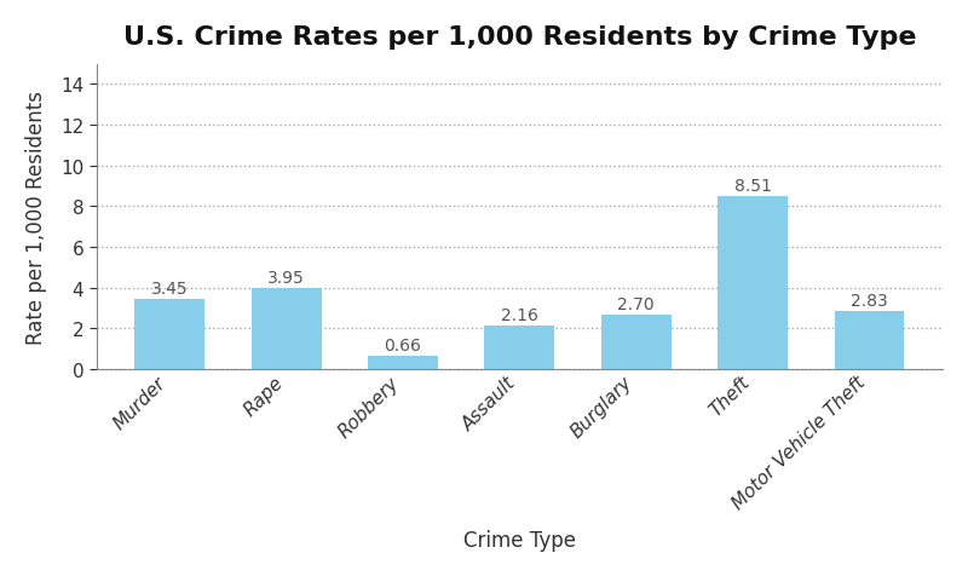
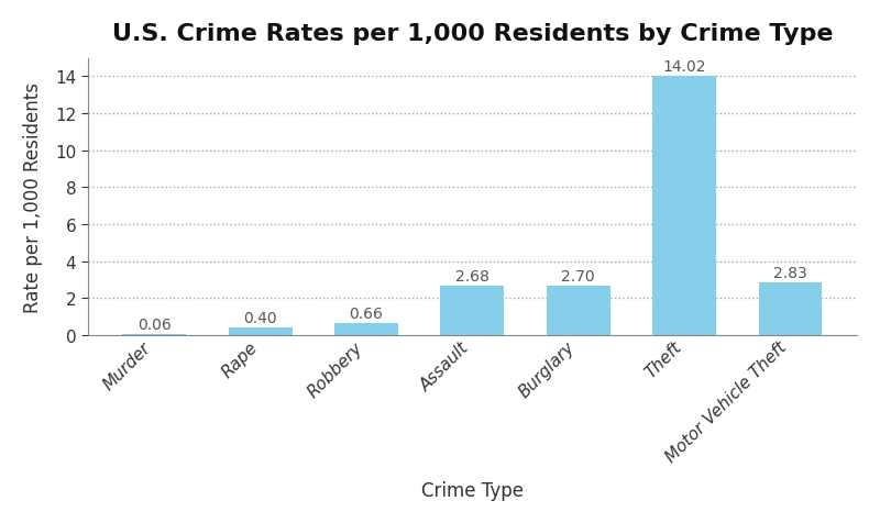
Murder: 3.45 -> 0.06
Rape: 3.95 -> 0.40
Assault: 2.16 -> 2.68
Theft: 8.51 -> 14.02
